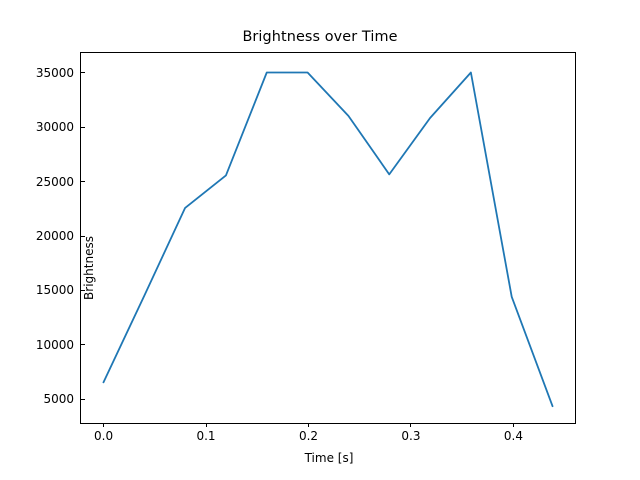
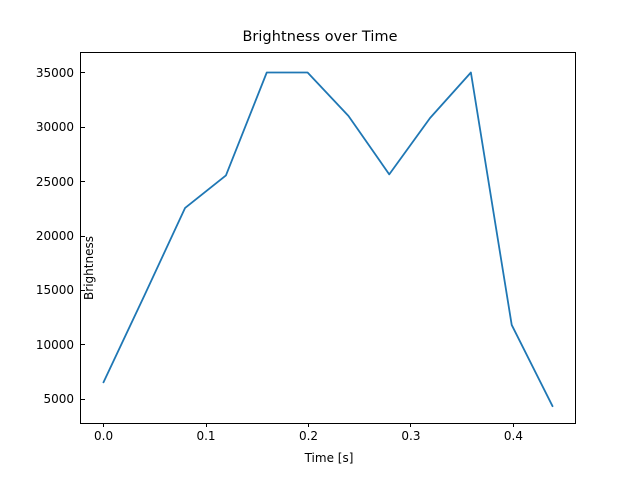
0.4: 14300 -> 11700
